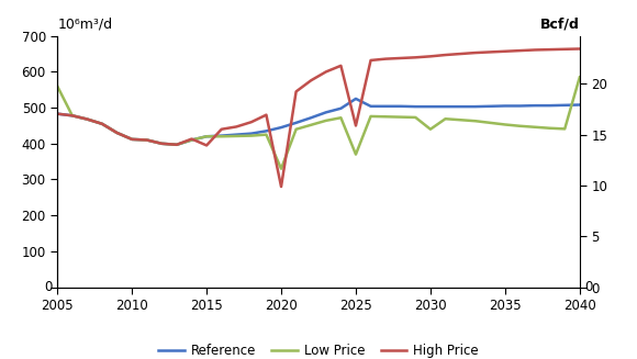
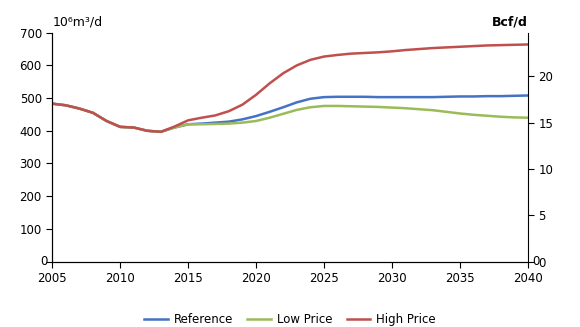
Low Price/2005: 560 -> 483
High Price/2015: 395 -> 432
Low Price/2020: 330 -> 430
High Price/2020: 280 -> 510
Reference/2025: 525 -> 503
Low Price/2025: 370 -> 476
High Price/2025: 450 -> 627
Low Price/2030: 440 -> 471
Low Price/2040: 585 -> 440
